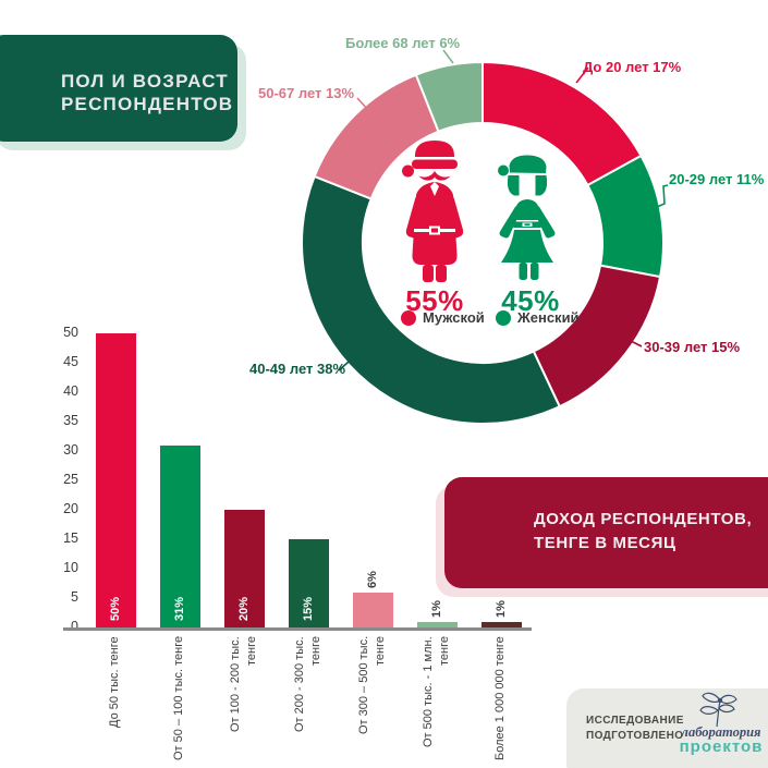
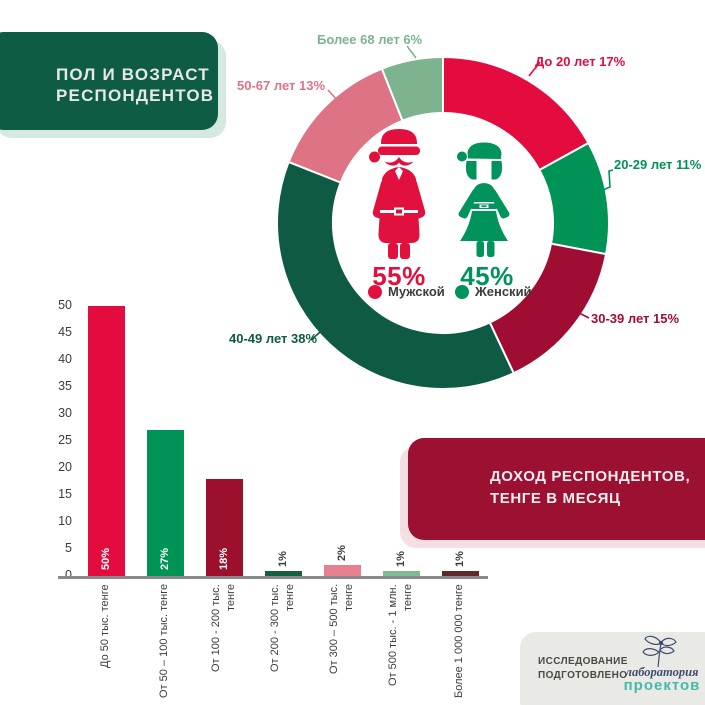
ДОХОД РЕСПОНДЕНТОВ, ТЕНГЕ В МЕСЯЦ/От 50 – 100 тыс. тенге: 31% -> 27%
ДОХОД РЕСПОНДЕНТОВ, ТЕНГЕ В МЕСЯЦ/От 100 - 200 тыс. тенге: 20% -> 18%
ДОХОД РЕСПОНДЕНТОВ, ТЕНГЕ В МЕСЯЦ/От 200 - 300 тыс. тенге: 15% -> 1%
ДОХОД РЕСПОНДЕНТОВ, ТЕНГЕ В МЕСЯЦ/От 300 – 500 тыс. тенге: 6% -> 2%
